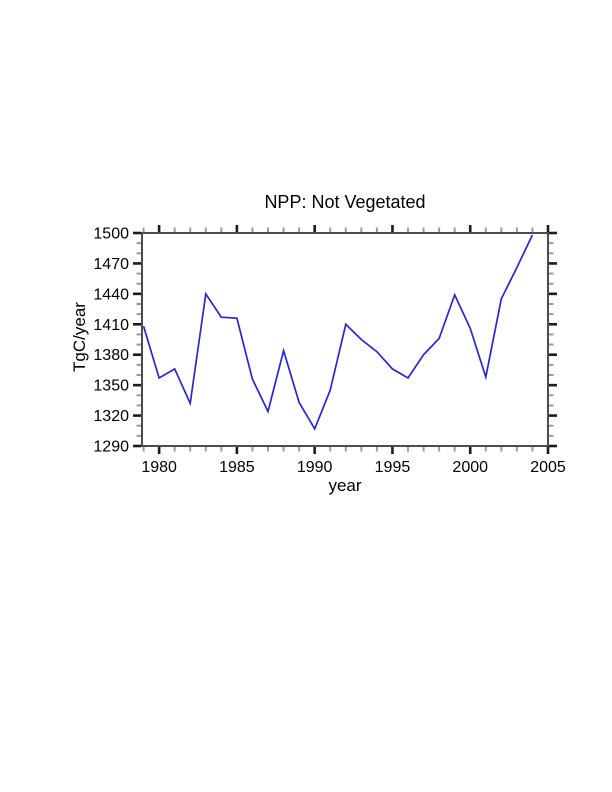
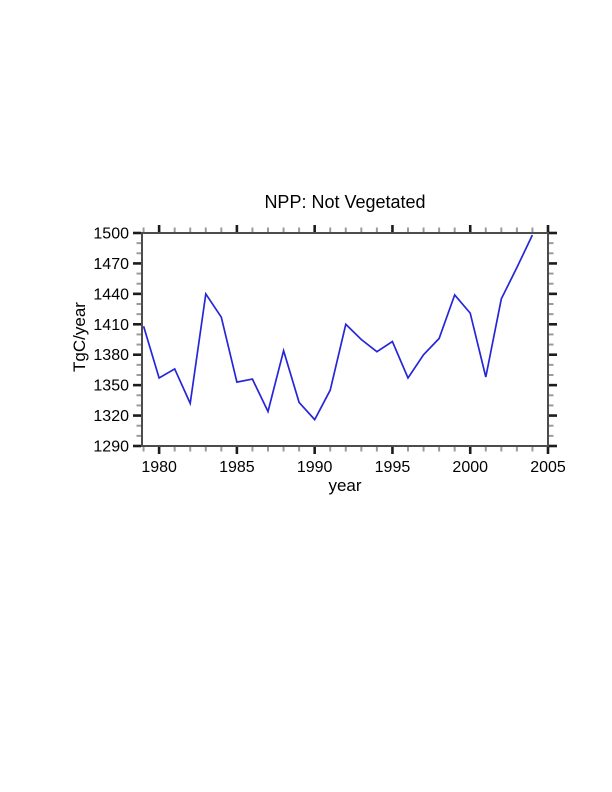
1985: 1416 -> 1353
1990: 1307 -> 1316
1995: 1366 -> 1393
2000: 1406 -> 1421
